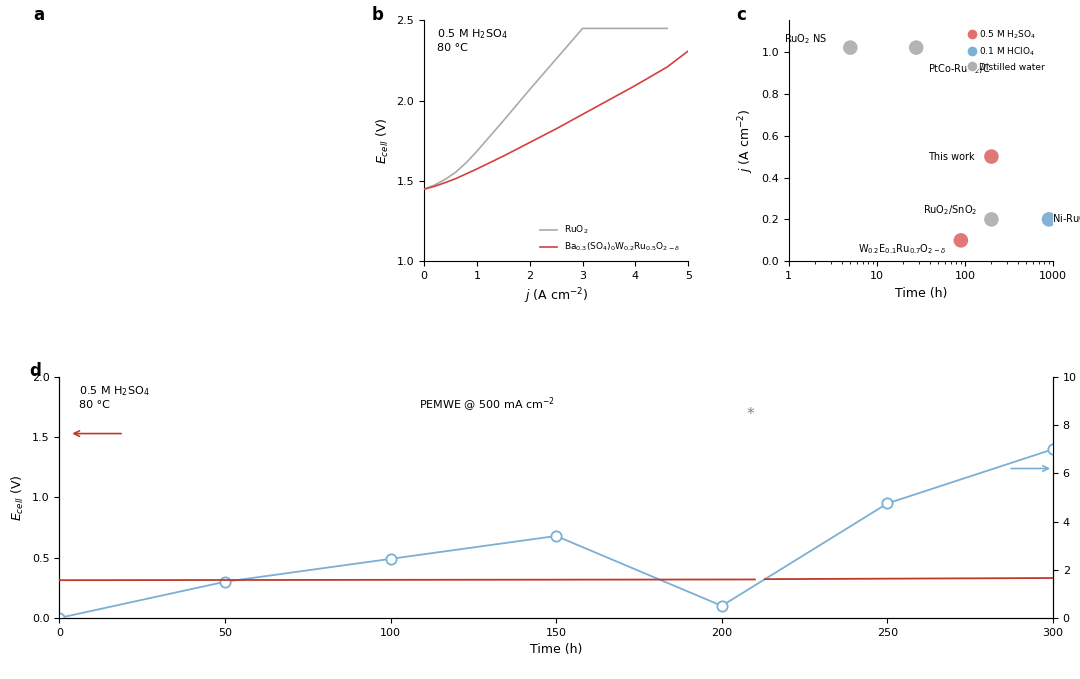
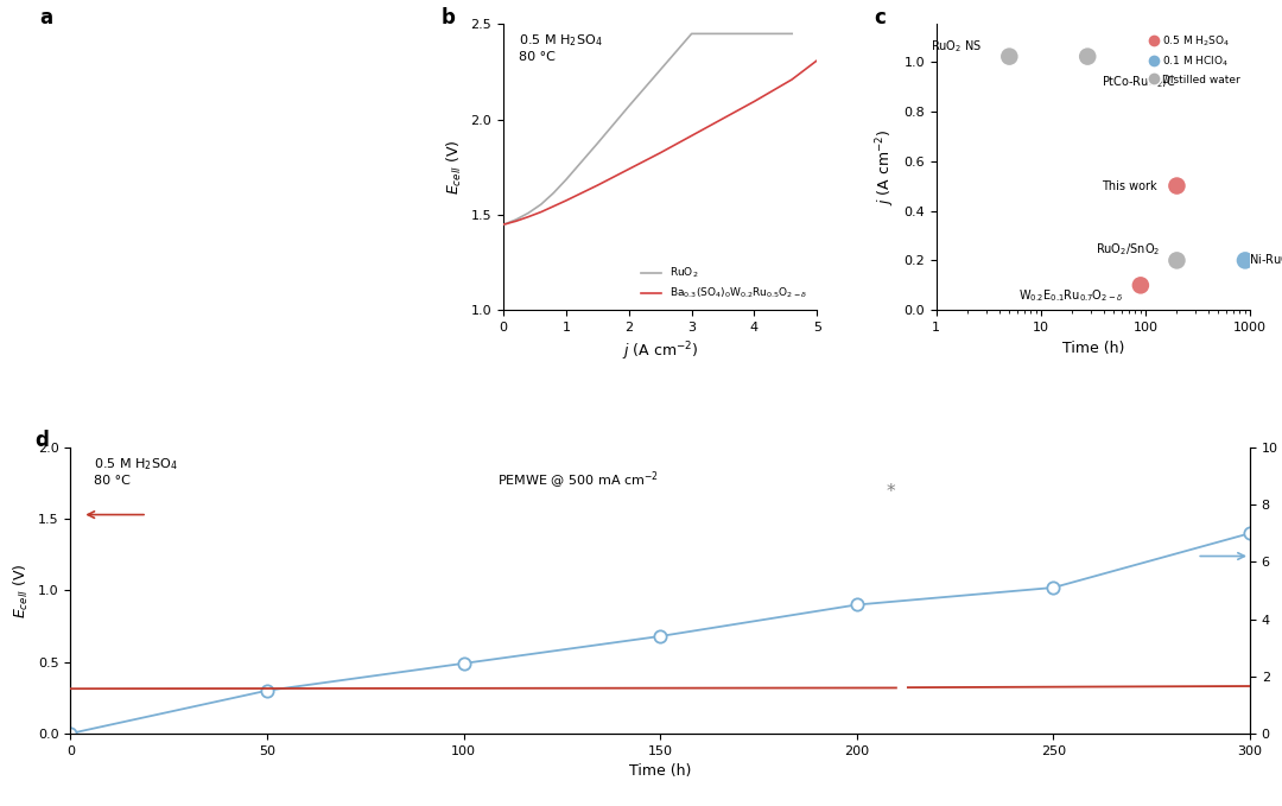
200: 0.10 -> 0.90
250: 0.95 -> 1.02
